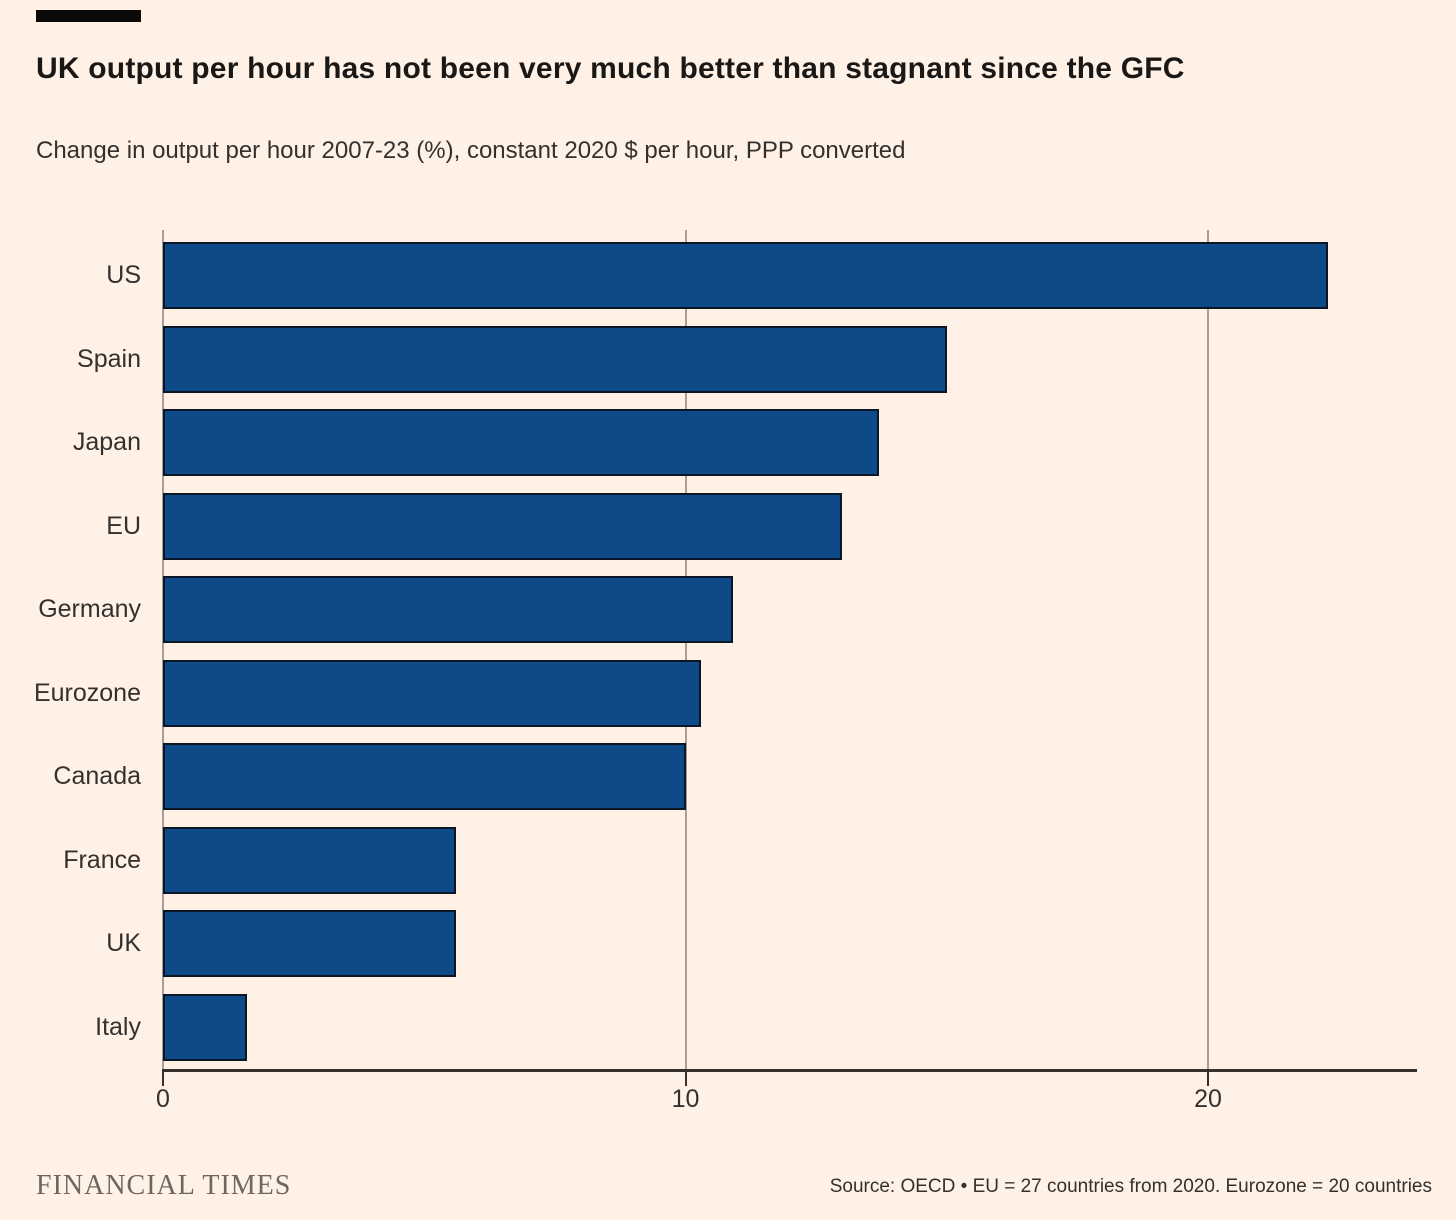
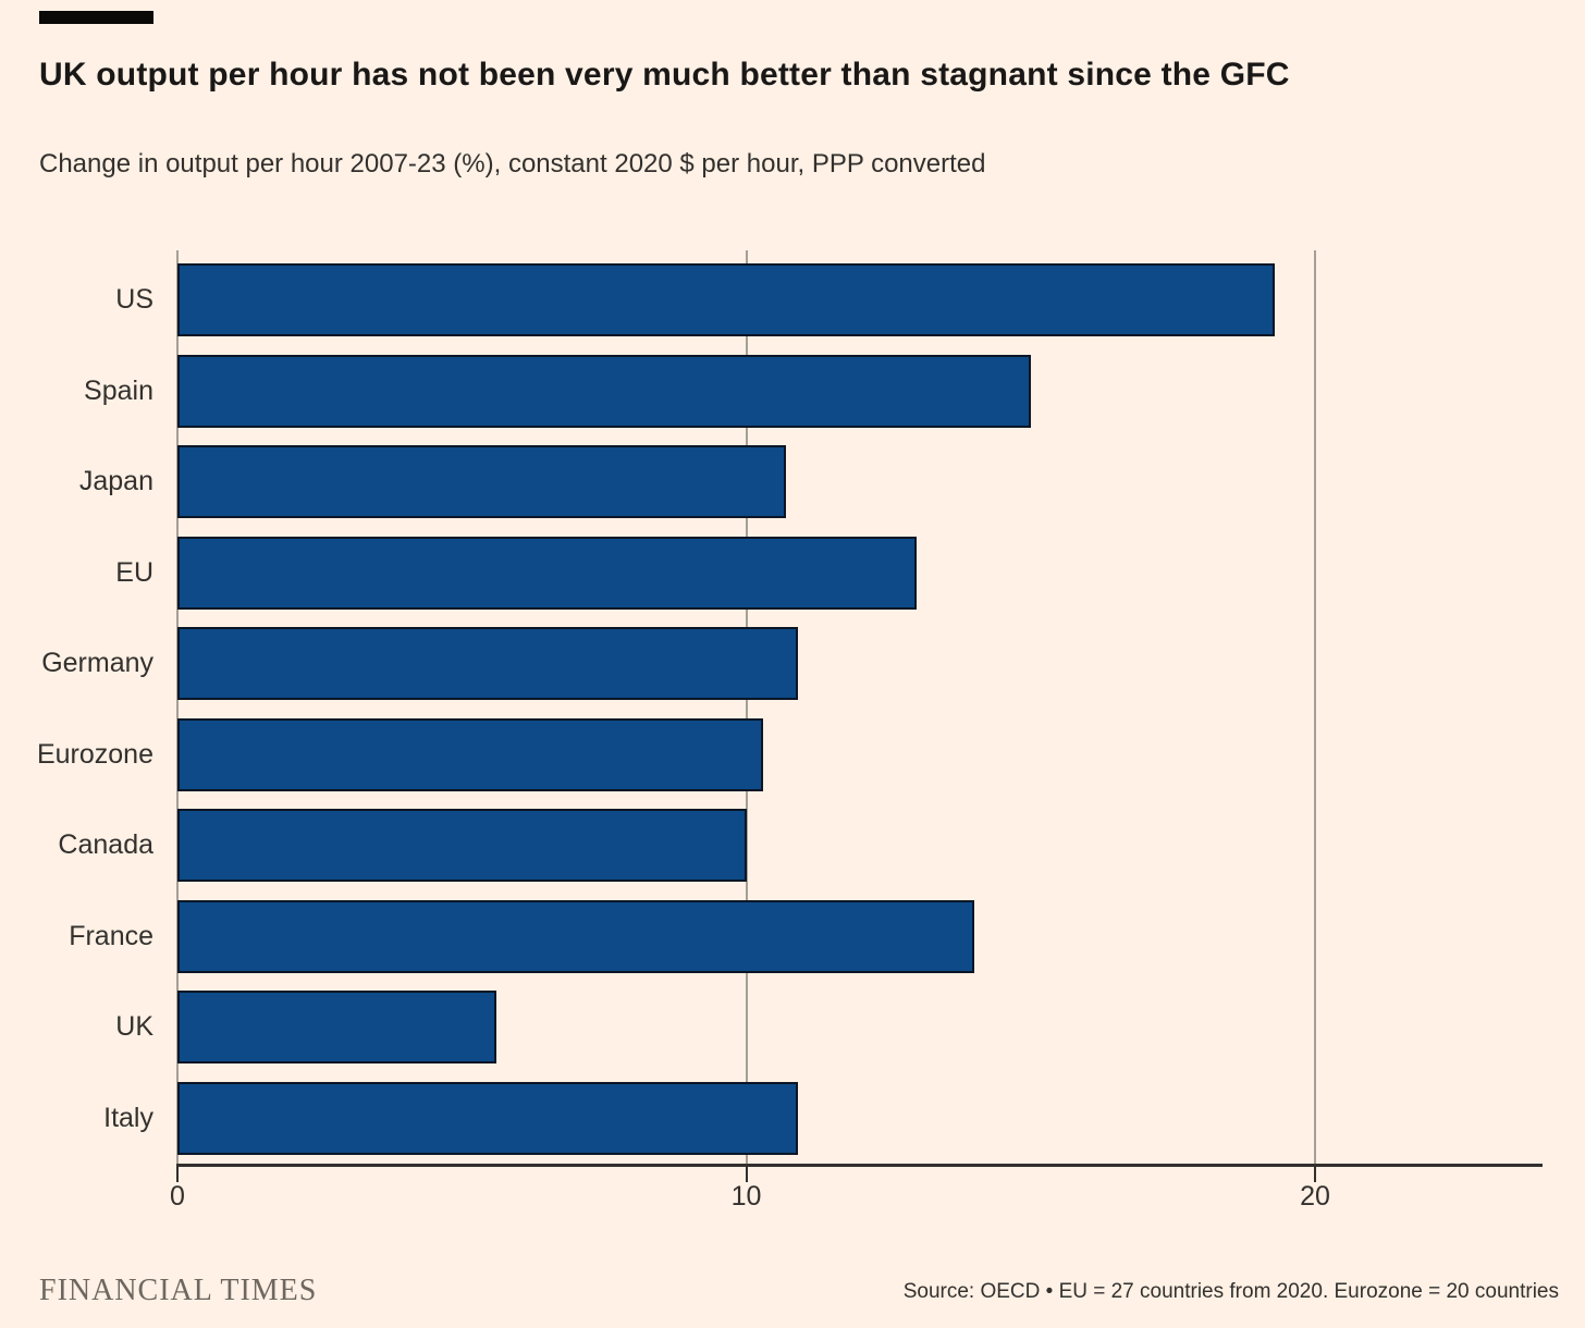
US: 22.3 -> 19.3
Japan: 13.7 -> 10.7
France: 5.6 -> 14.0
Italy: 1.6 -> 10.9
